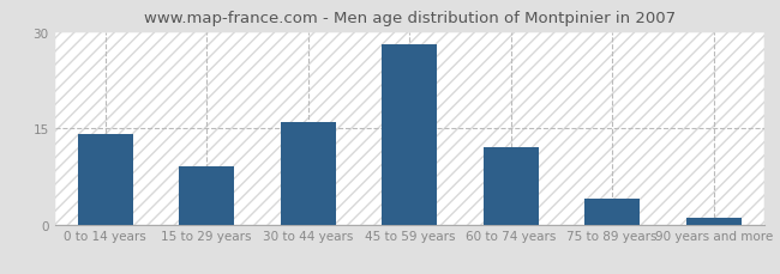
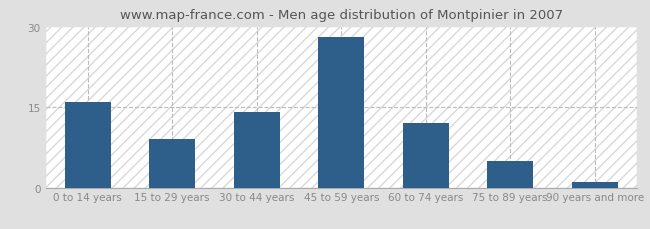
0 to 14 years: 14 -> 16
30 to 44 years: 16 -> 14
75 to 89 years: 4 -> 5
